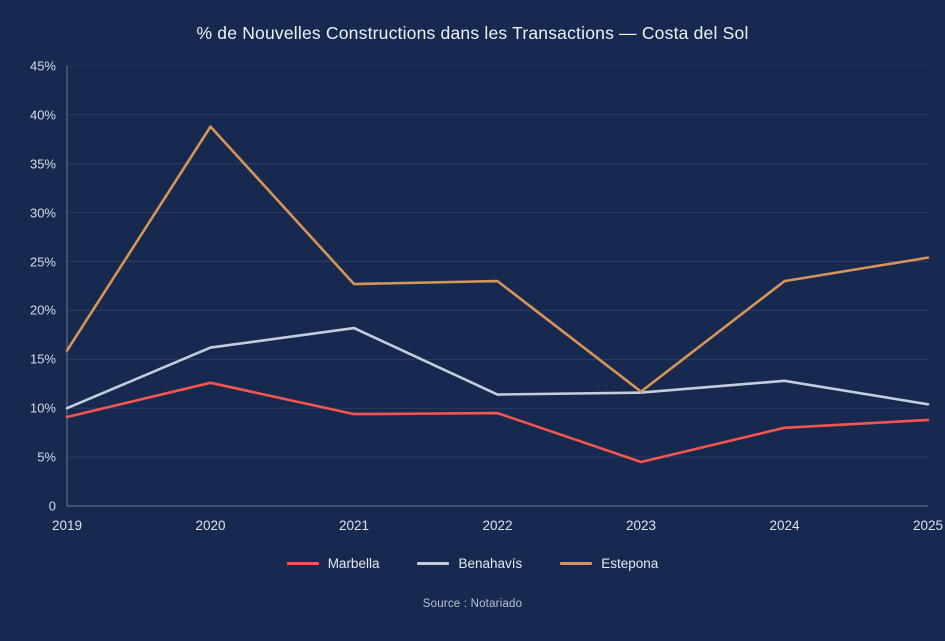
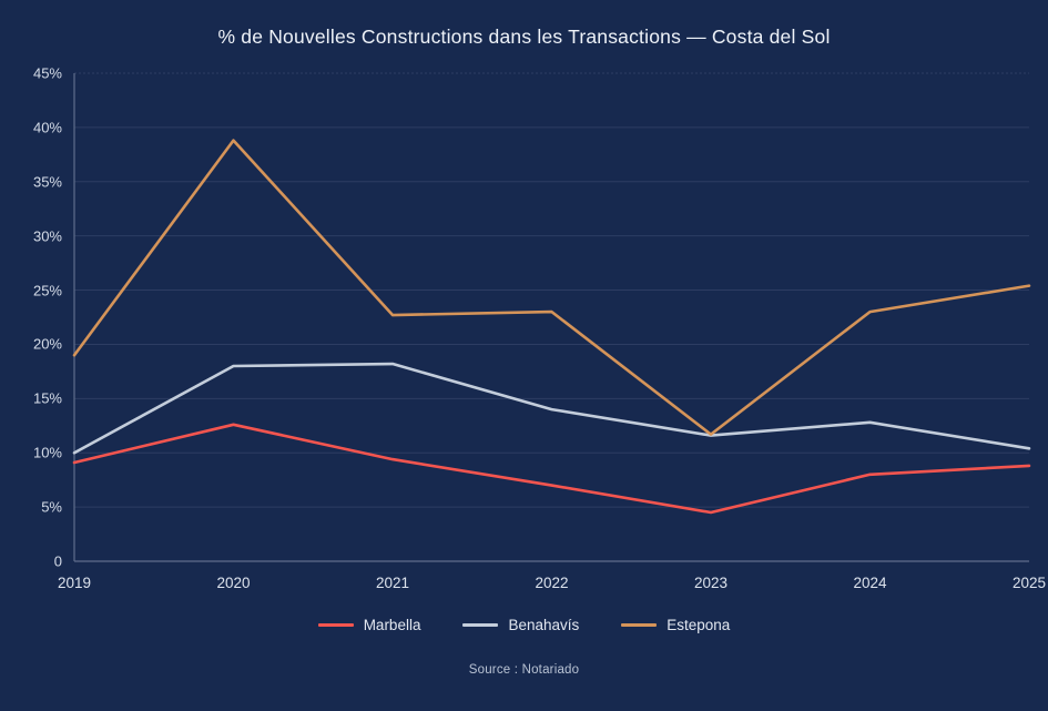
Estepona/2019: 16% -> 19%
Benahavís/2020: 16% -> 18%
Marbella/2022: 10% -> 7%
Benahavís/2022: 11% -> 14%
